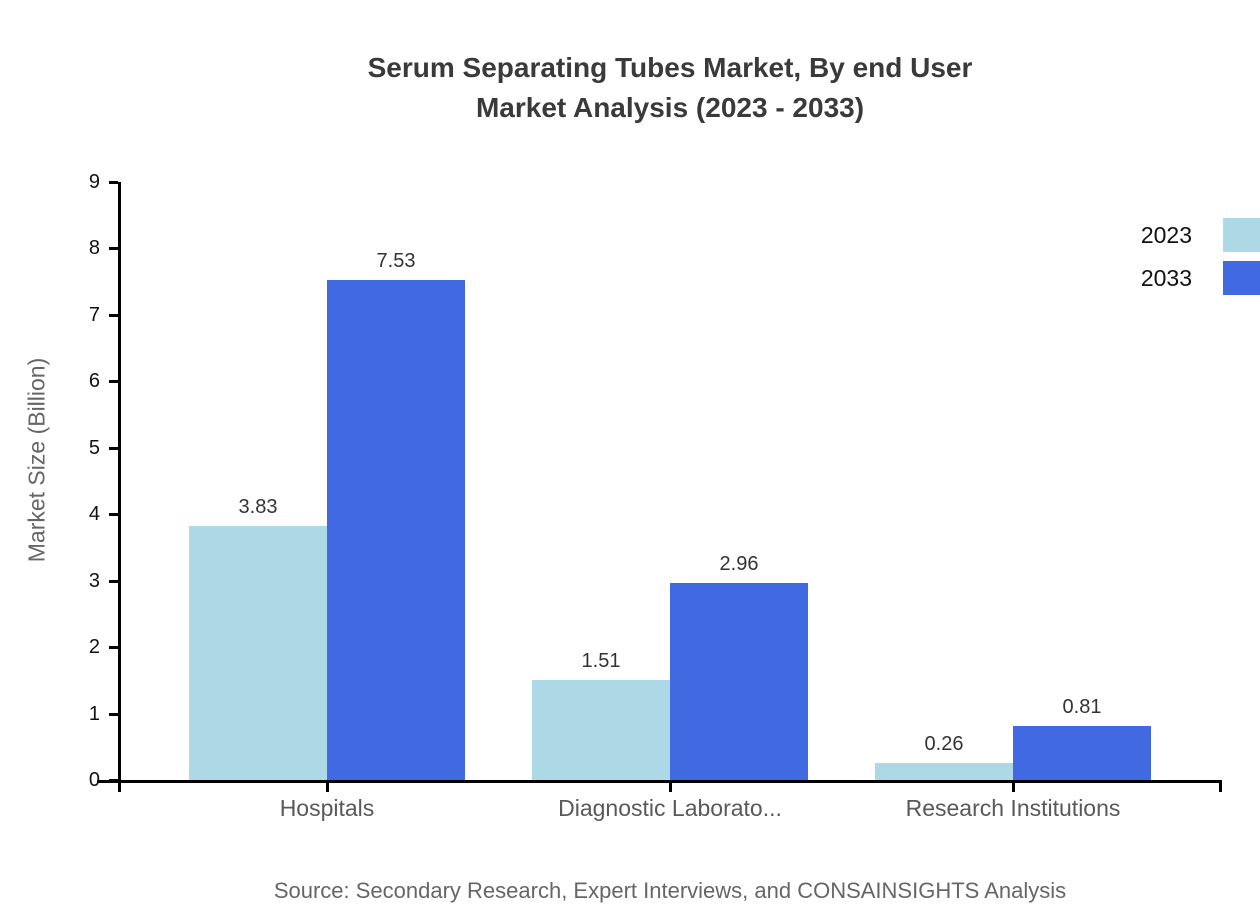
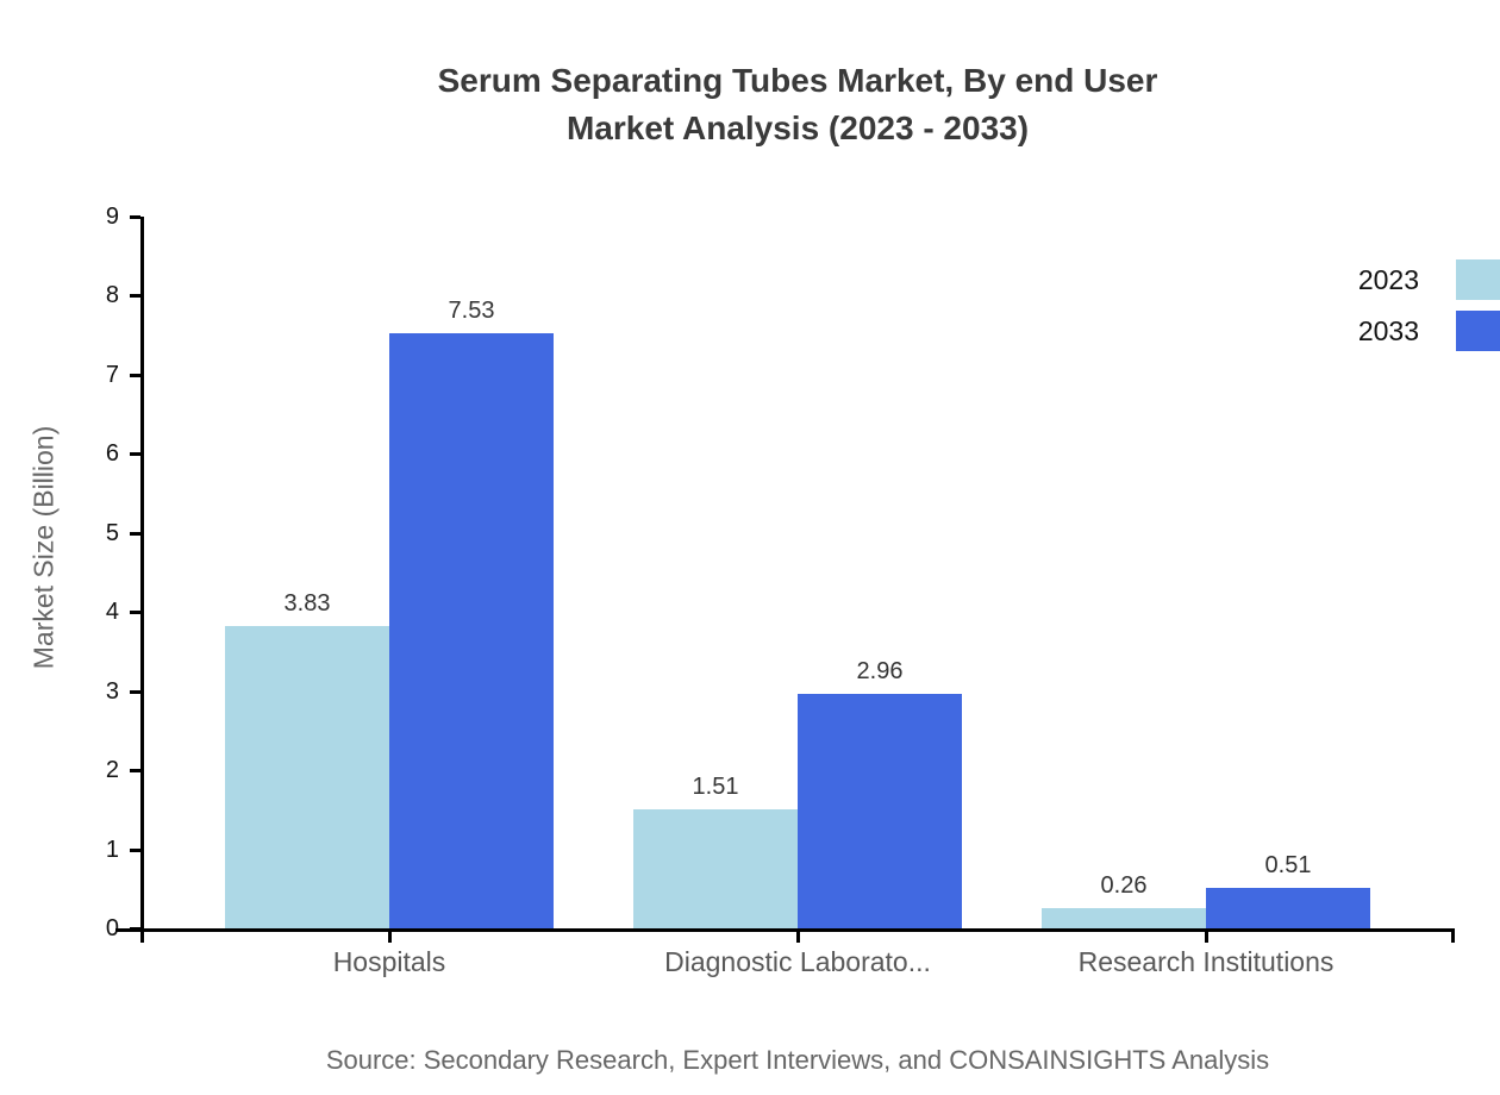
2033/Research Institutions: 0.81 -> 0.51
